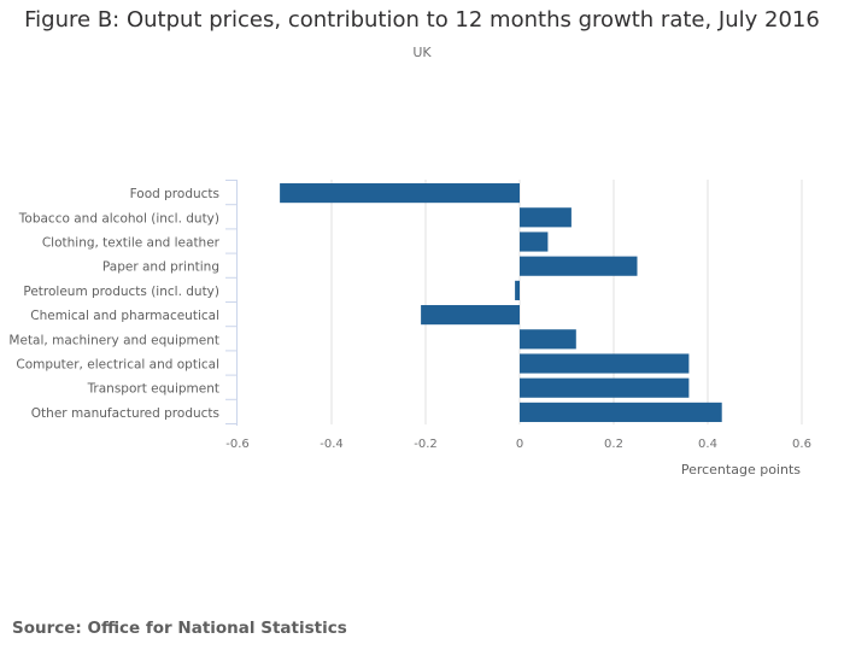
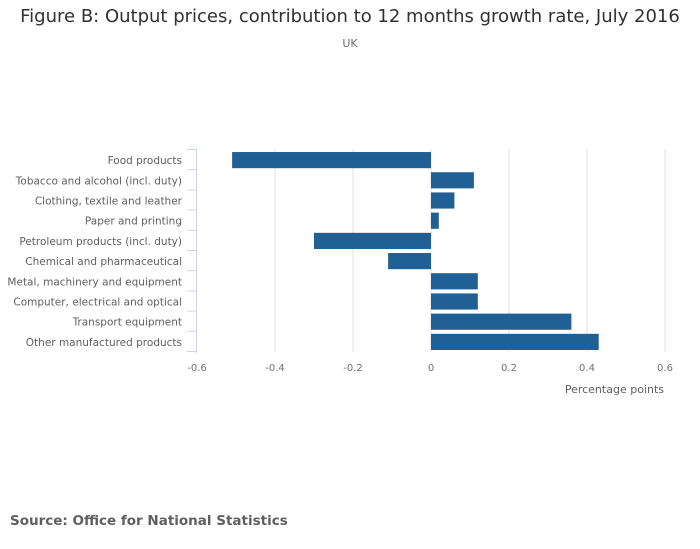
Paper and printing: 0.25 -> 0.02
Petroleum products (incl. duty): -0.01 -> -0.30
Chemical and pharmaceutical: -0.21 -> -0.11
Computer, electrical and optical: 0.36 -> 0.12
